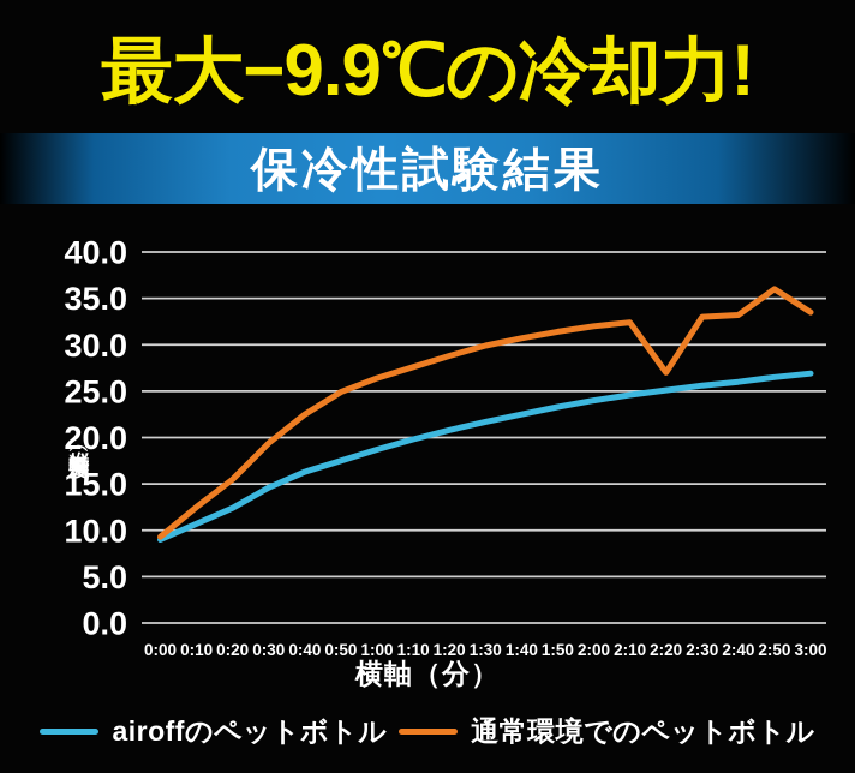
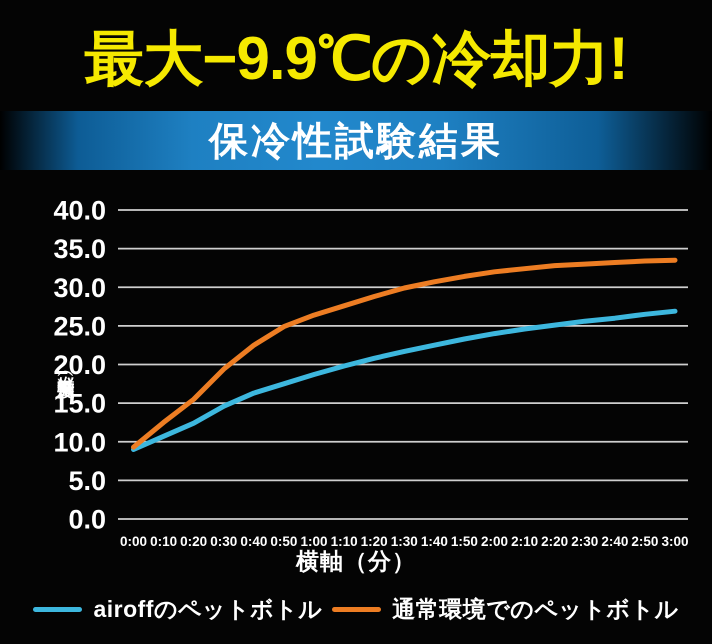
通常環境でのペットボトル/2:20: 27 -> 33
通常環境でのペットボトル/2:50: 36 -> 33
